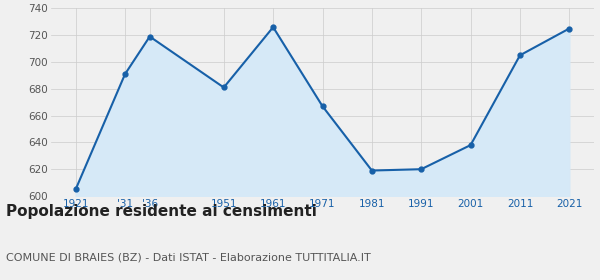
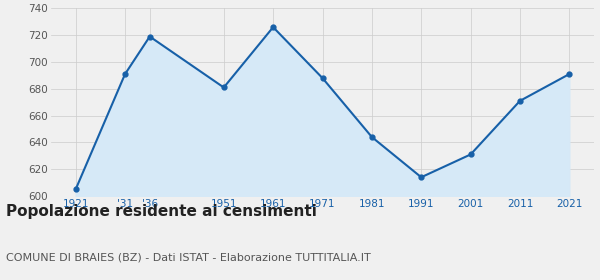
1971: 667 -> 688
1981: 619 -> 644
1991: 620 -> 614
2001: 638 -> 631
2011: 705 -> 671
2021: 725 -> 691
